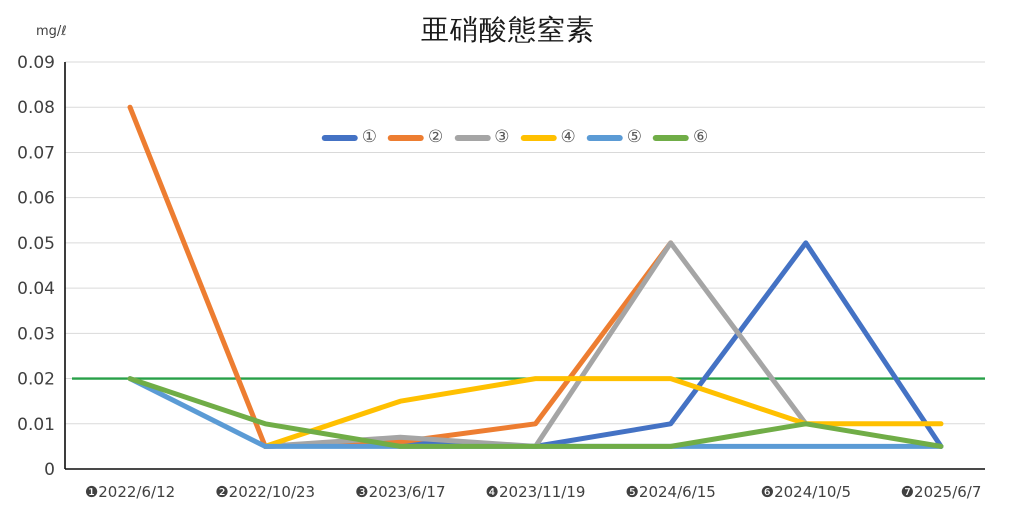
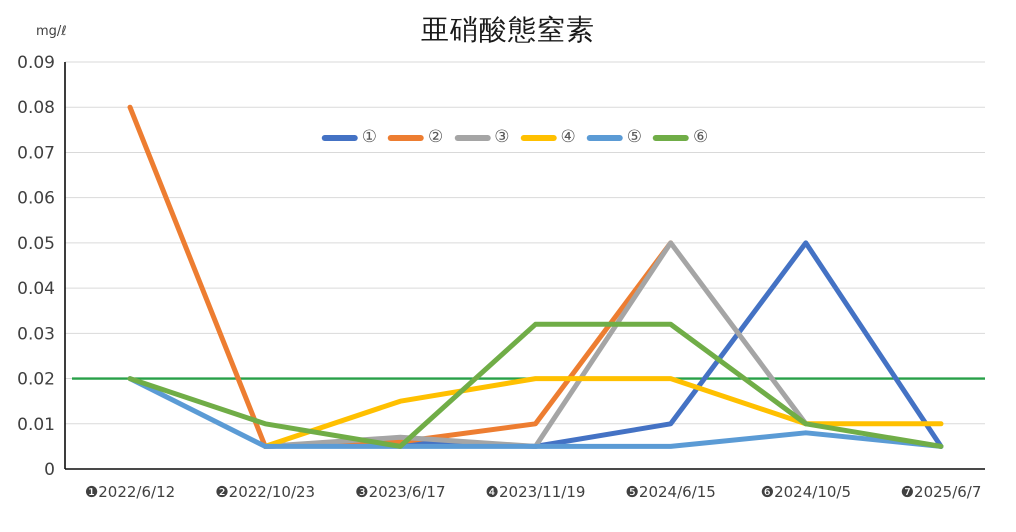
⑥/❹2023/11/19: 0.005 -> 0.032
⑥/❺2024/6/15: 0.005 -> 0.032
⑤/❻2024/10/5: 0.005 -> 0.008
